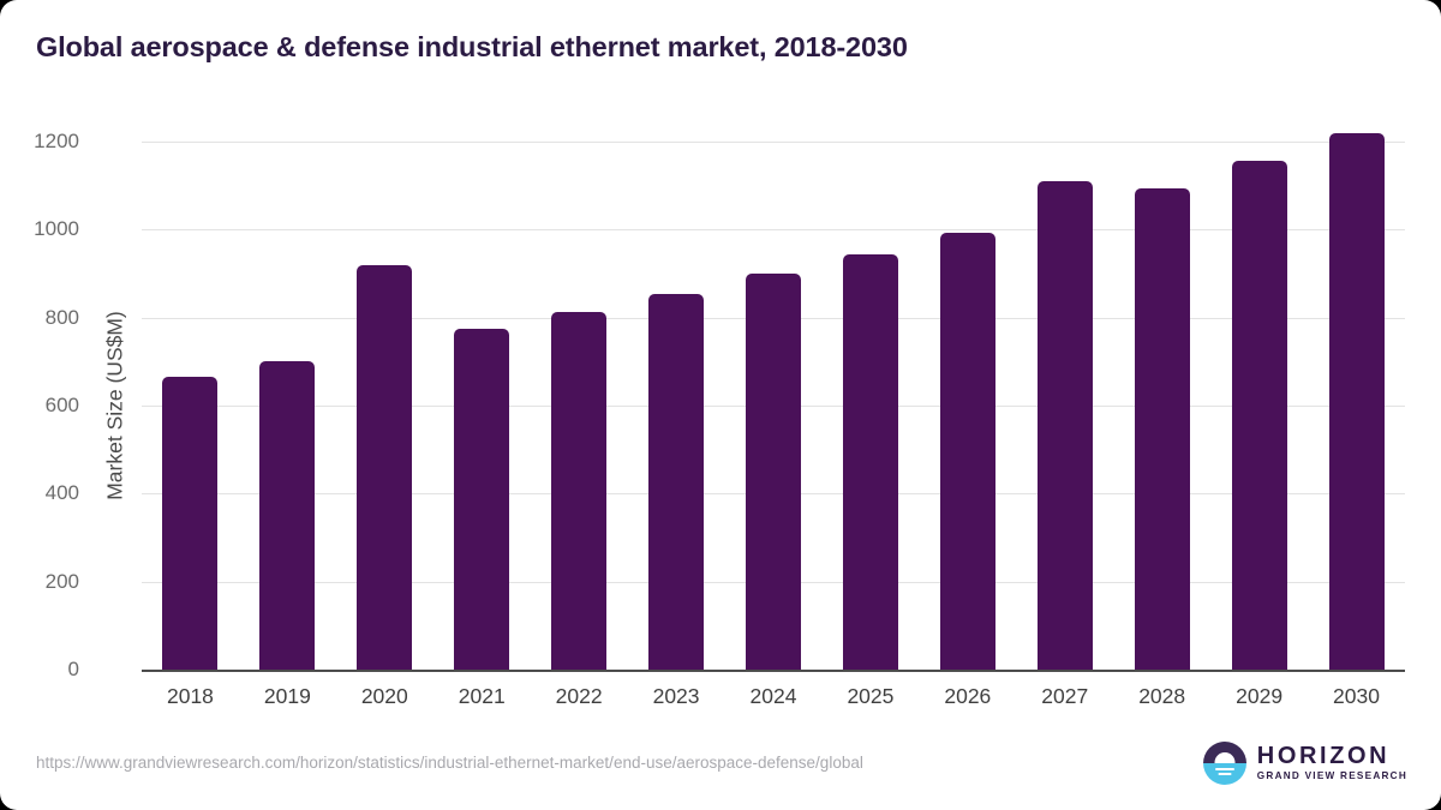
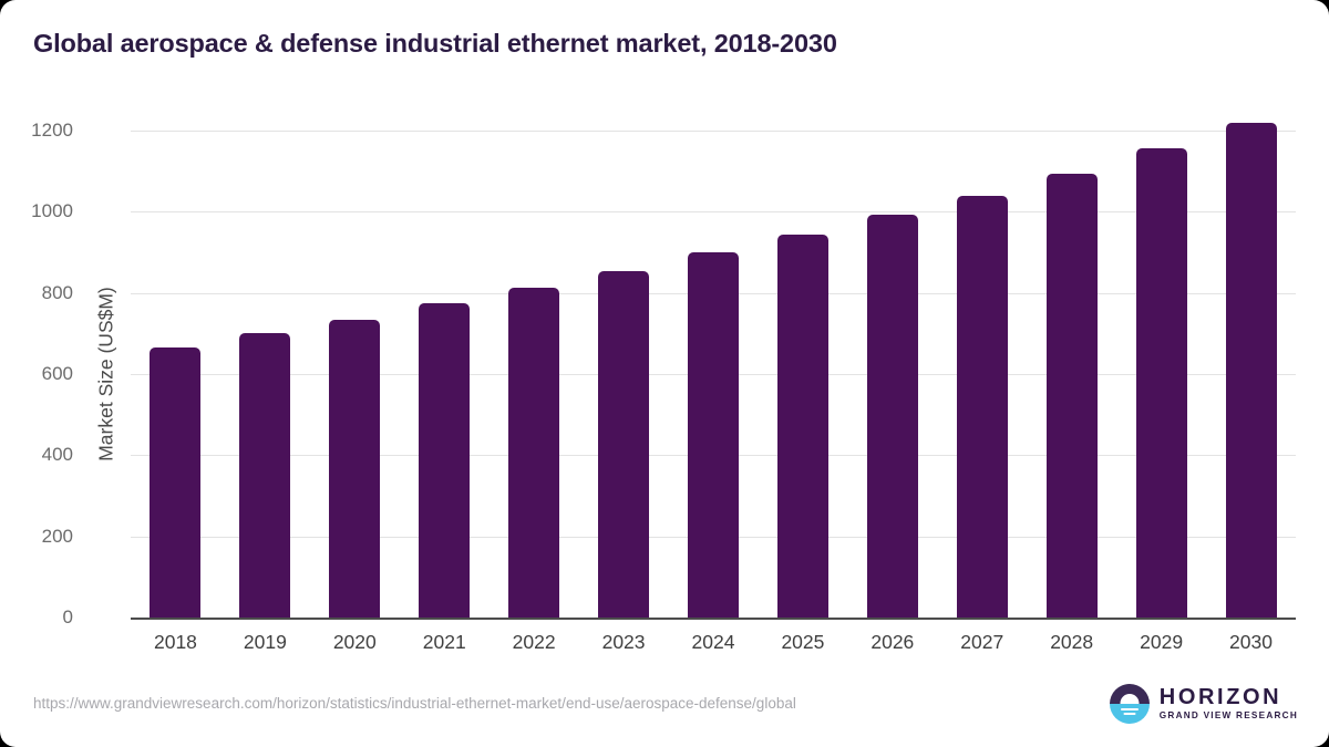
2020: 920 -> 730
2027: 1110 -> 1040
